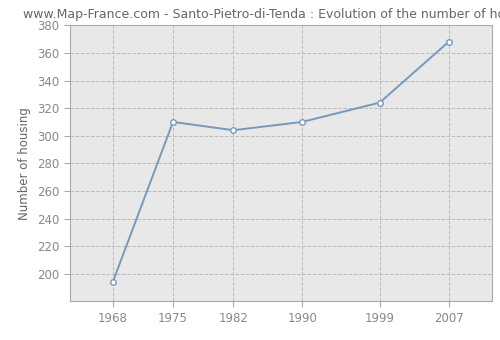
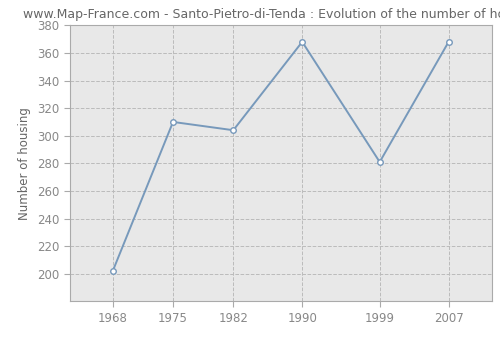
1968: 194 -> 202
1990: 310 -> 368
1999: 324 -> 281
